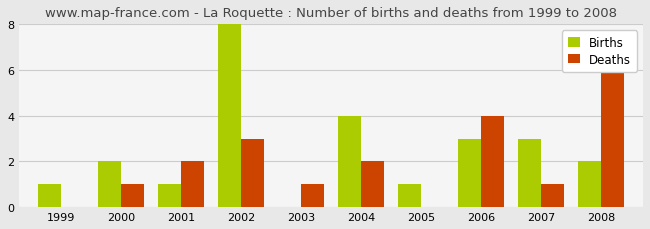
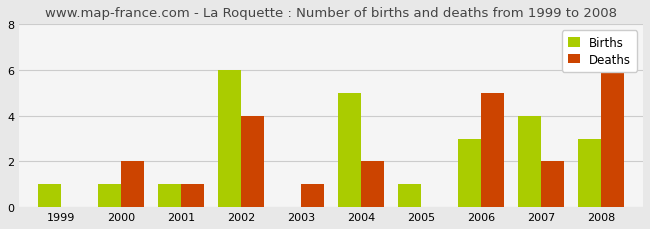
Births/2000: 2 -> 1
Deaths/2000: 1 -> 2
Deaths/2001: 2 -> 1
Births/2002: 8 -> 6
Deaths/2002: 3 -> 4
Births/2004: 4 -> 5
Deaths/2006: 4 -> 5
Births/2007: 3 -> 4
Deaths/2007: 1 -> 2
Births/2008: 2 -> 3
